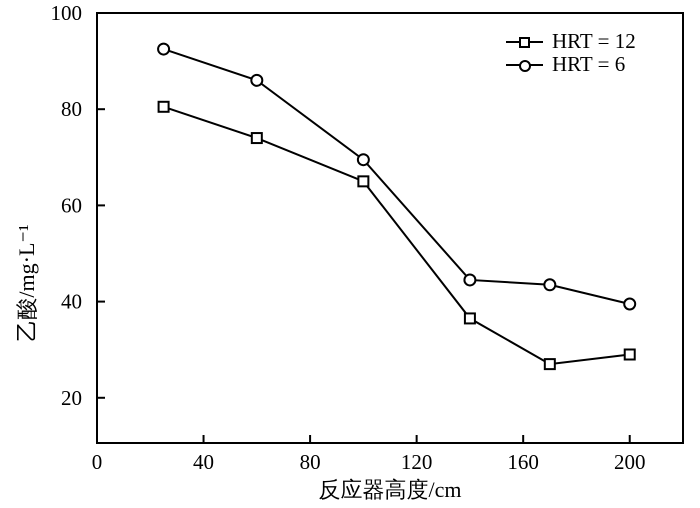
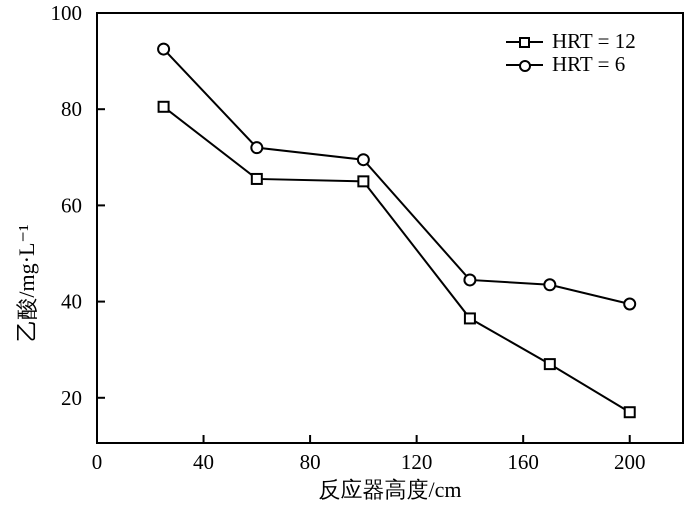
HRT = 12/60: 74 -> 66
HRT = 6/60: 86 -> 72
HRT = 12/200: 29 -> 17
